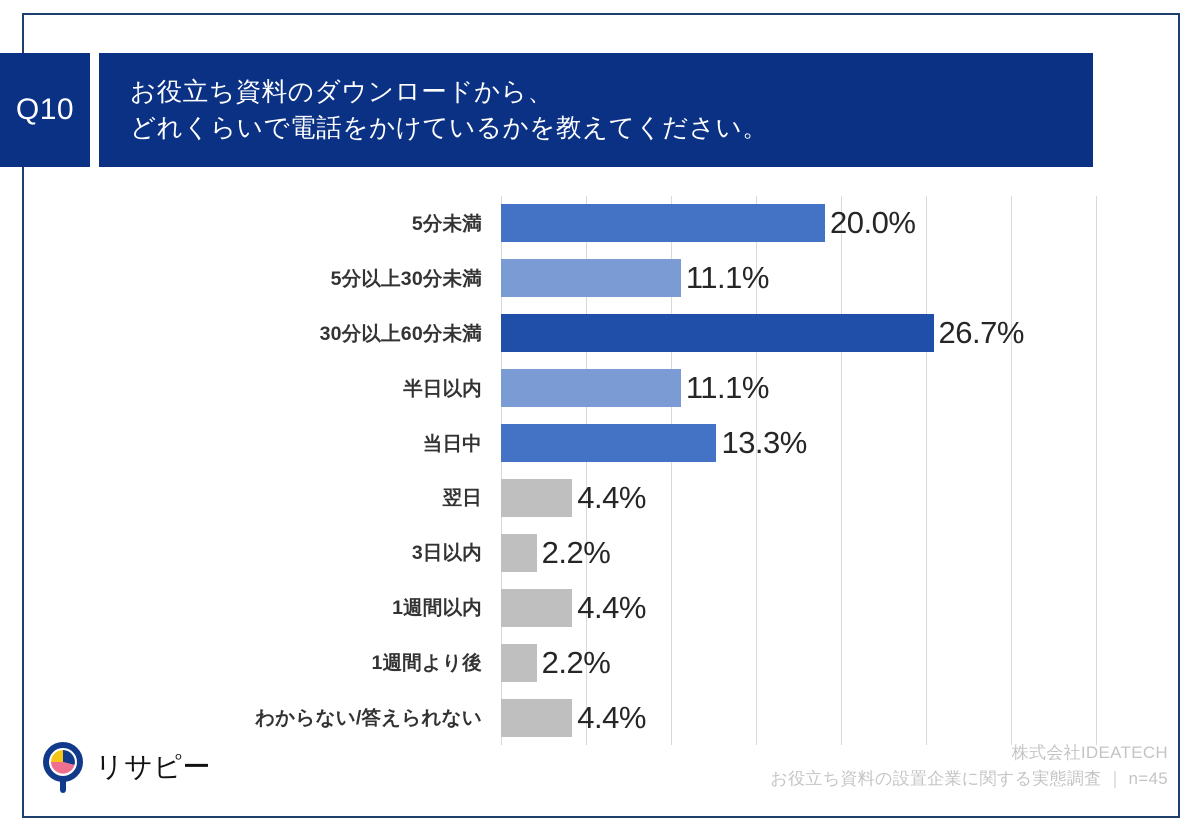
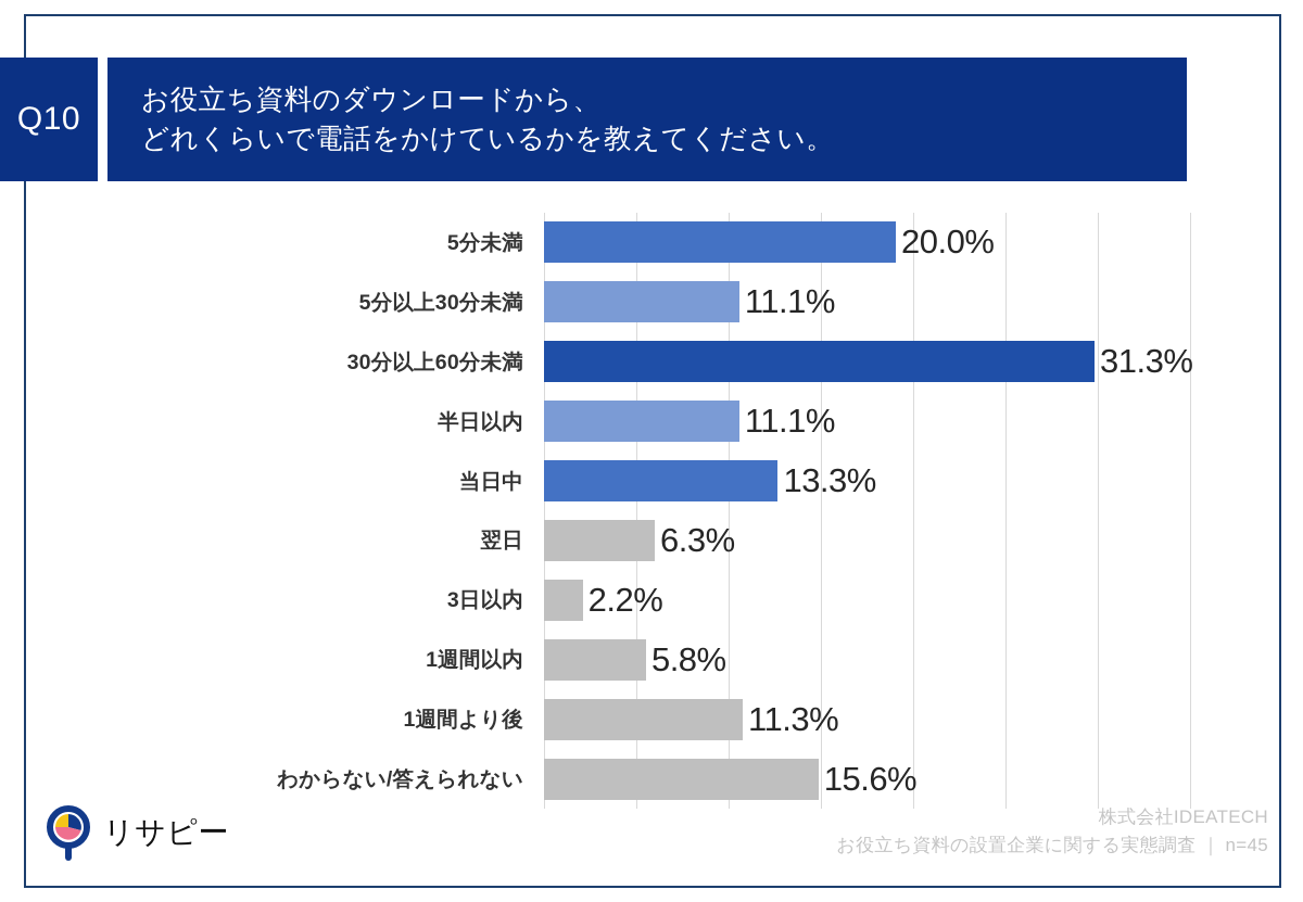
30分以上60分未満: 26.7% -> 31.3%
翌日: 4.4% -> 6.3%
1週間以内: 4.4% -> 5.8%
1週間より後: 2.2% -> 11.3%
わからない/答えられない: 4.4% -> 15.6%
